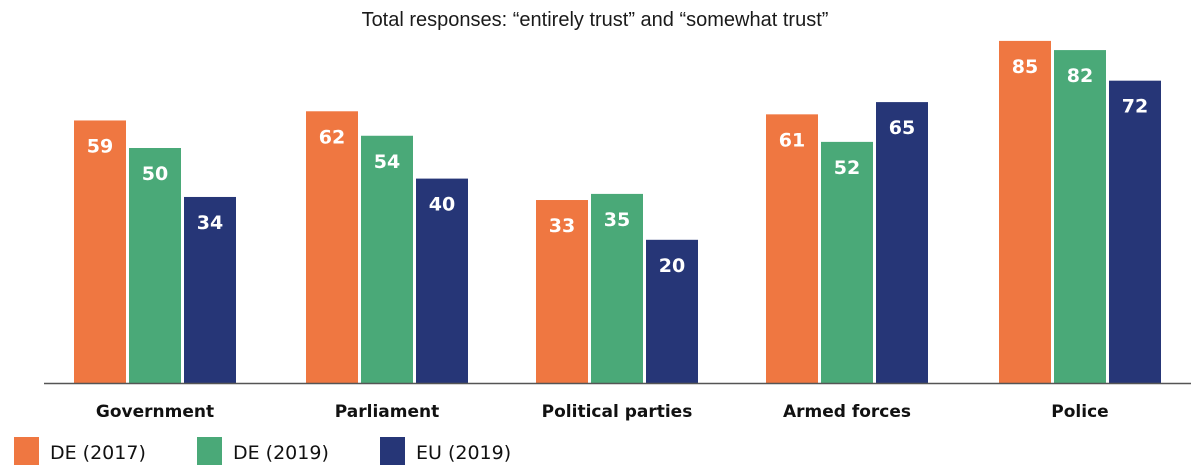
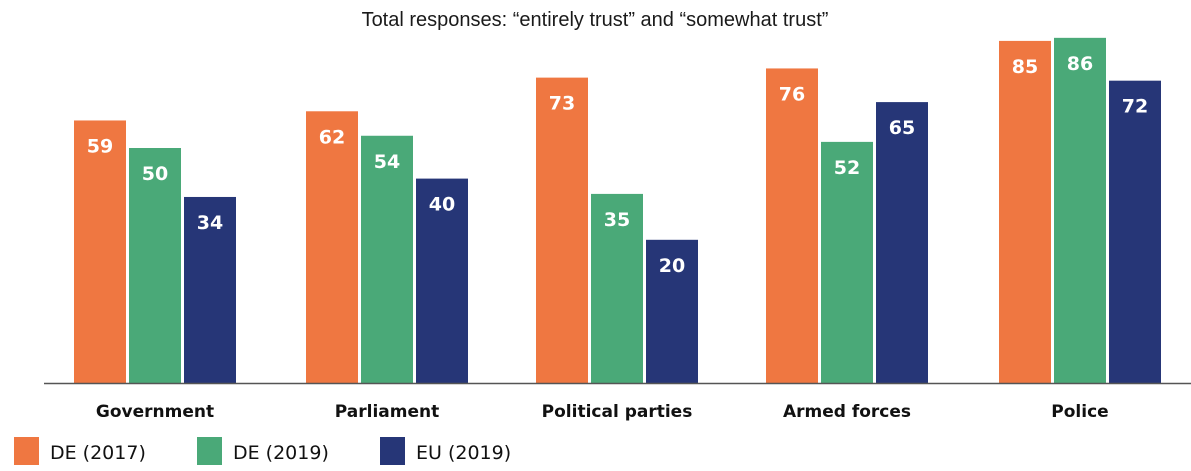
DE (2017)/Political parties: 33 -> 73
DE (2017)/Armed forces: 61 -> 76
DE (2019)/Police: 82 -> 86
